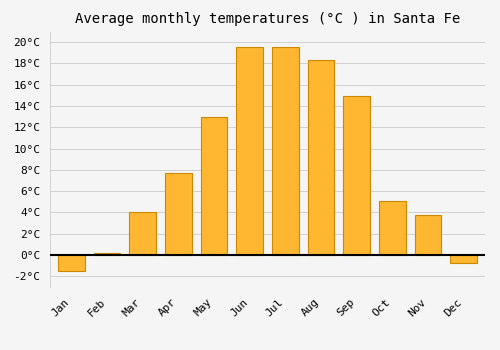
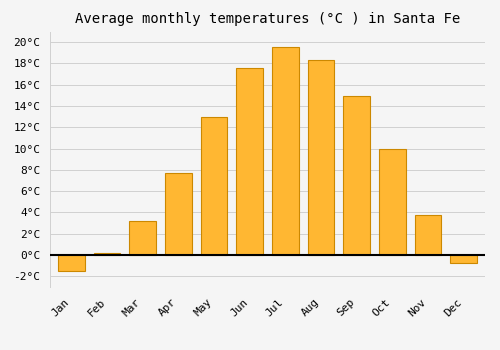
Mar: 4.0°C -> 3.2°C
Jun: 19.5°C -> 17.6°C
Oct: 5.1°C -> 10.0°C
